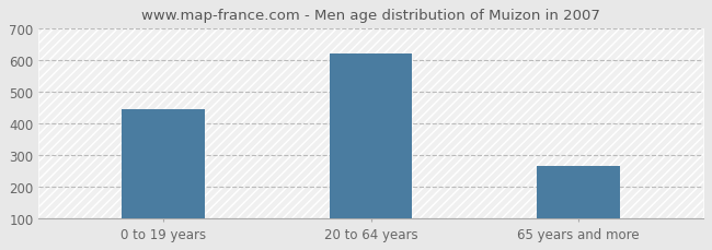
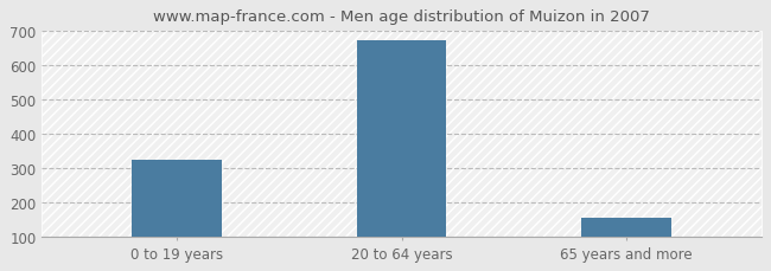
0 to 19 years: 445 -> 325
20 to 64 years: 620 -> 670
65 years and more: 265 -> 155
